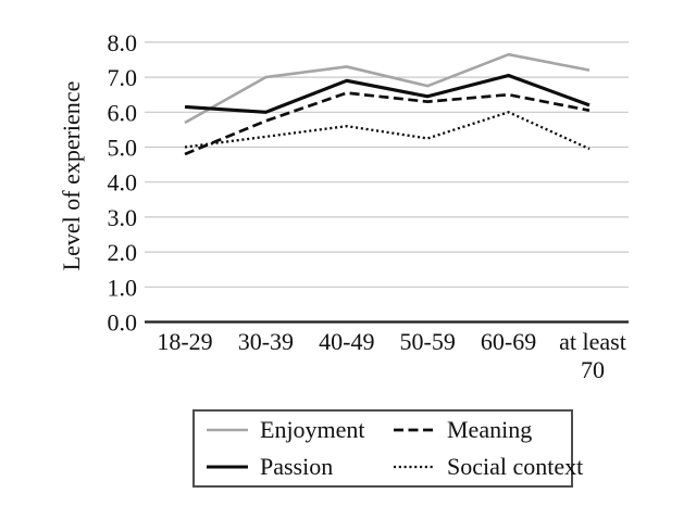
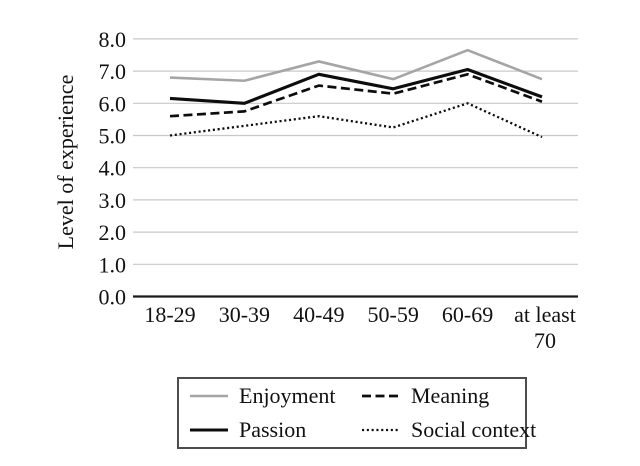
Enjoyment/18-29: 5.7 -> 6.8
Meaning/18-29: 4.8 -> 5.6
Enjoyment/30-39: 7.0 -> 6.7
Meaning/60-69: 6.5 -> 6.9
Enjoyment/at least 70: 7.2 -> 6.8
